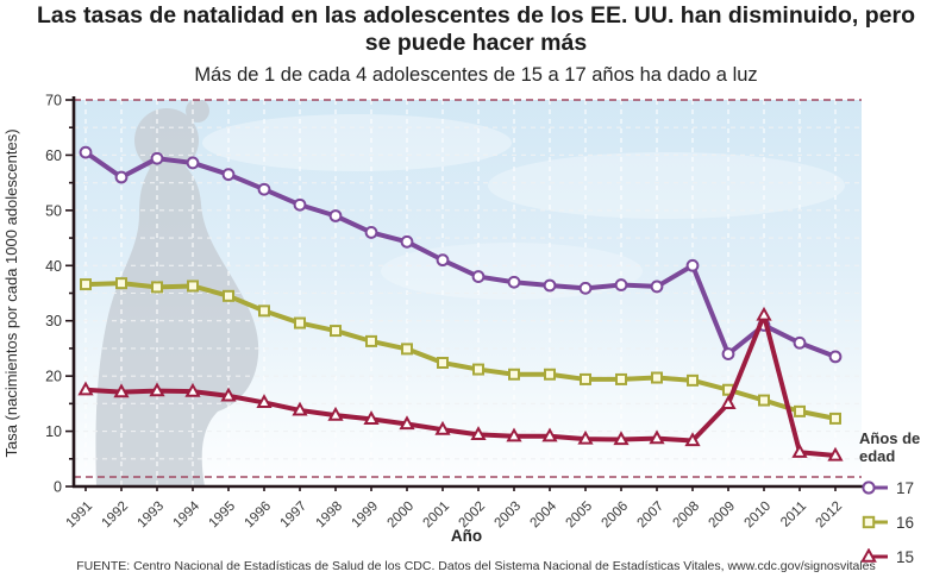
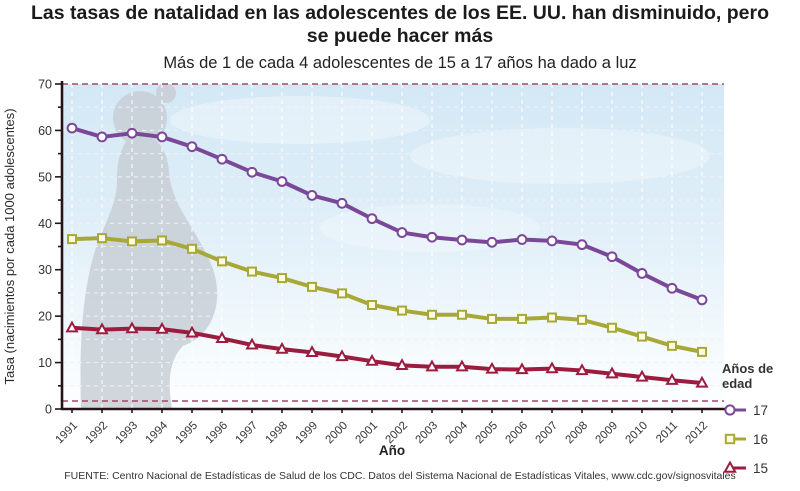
17/1992: 56 -> 59
17/2008: 40 -> 35
17/2009: 24 -> 33
15/2009: 15 -> 8
15/2010: 31 -> 7
